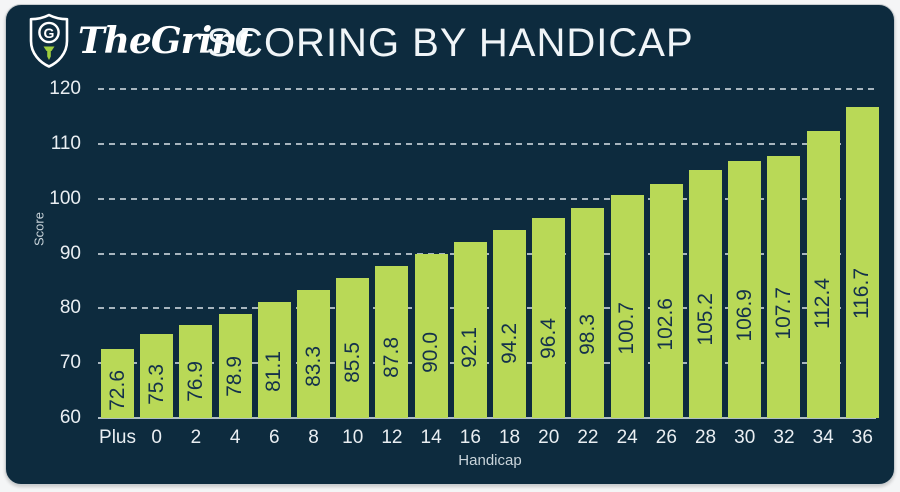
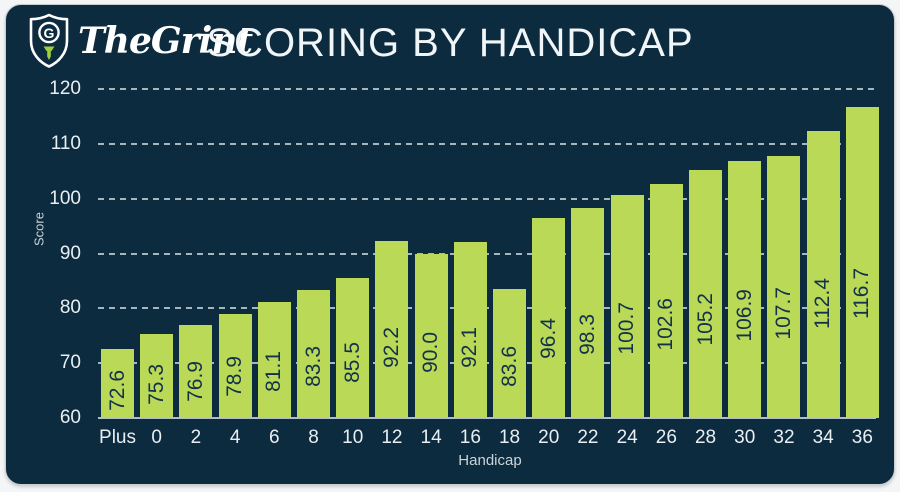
12: 87.8 -> 92.2
18: 94.2 -> 83.6
